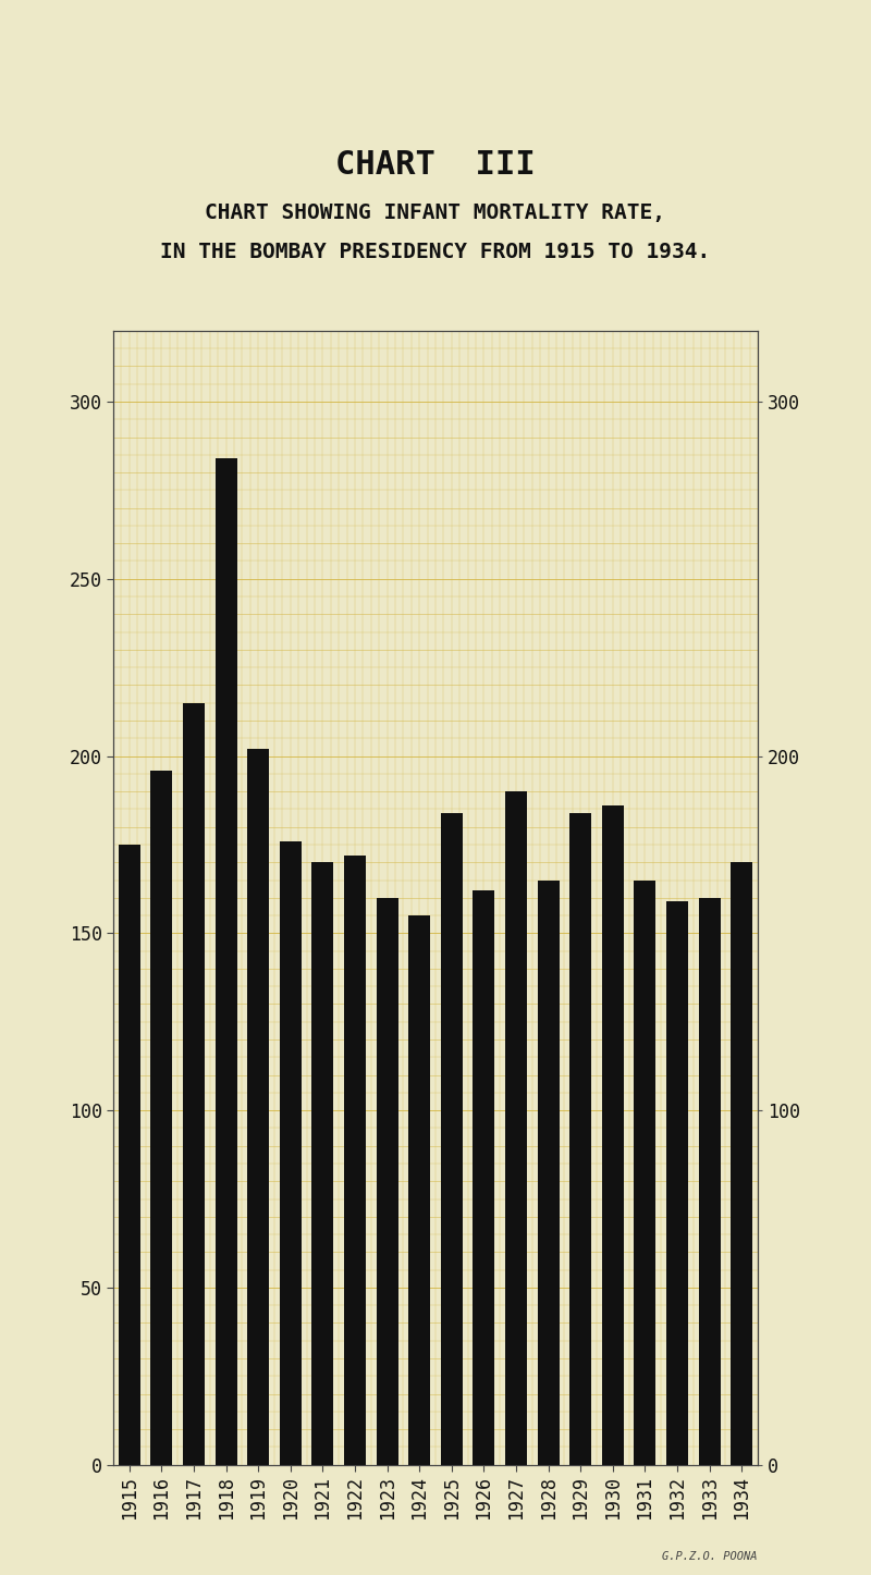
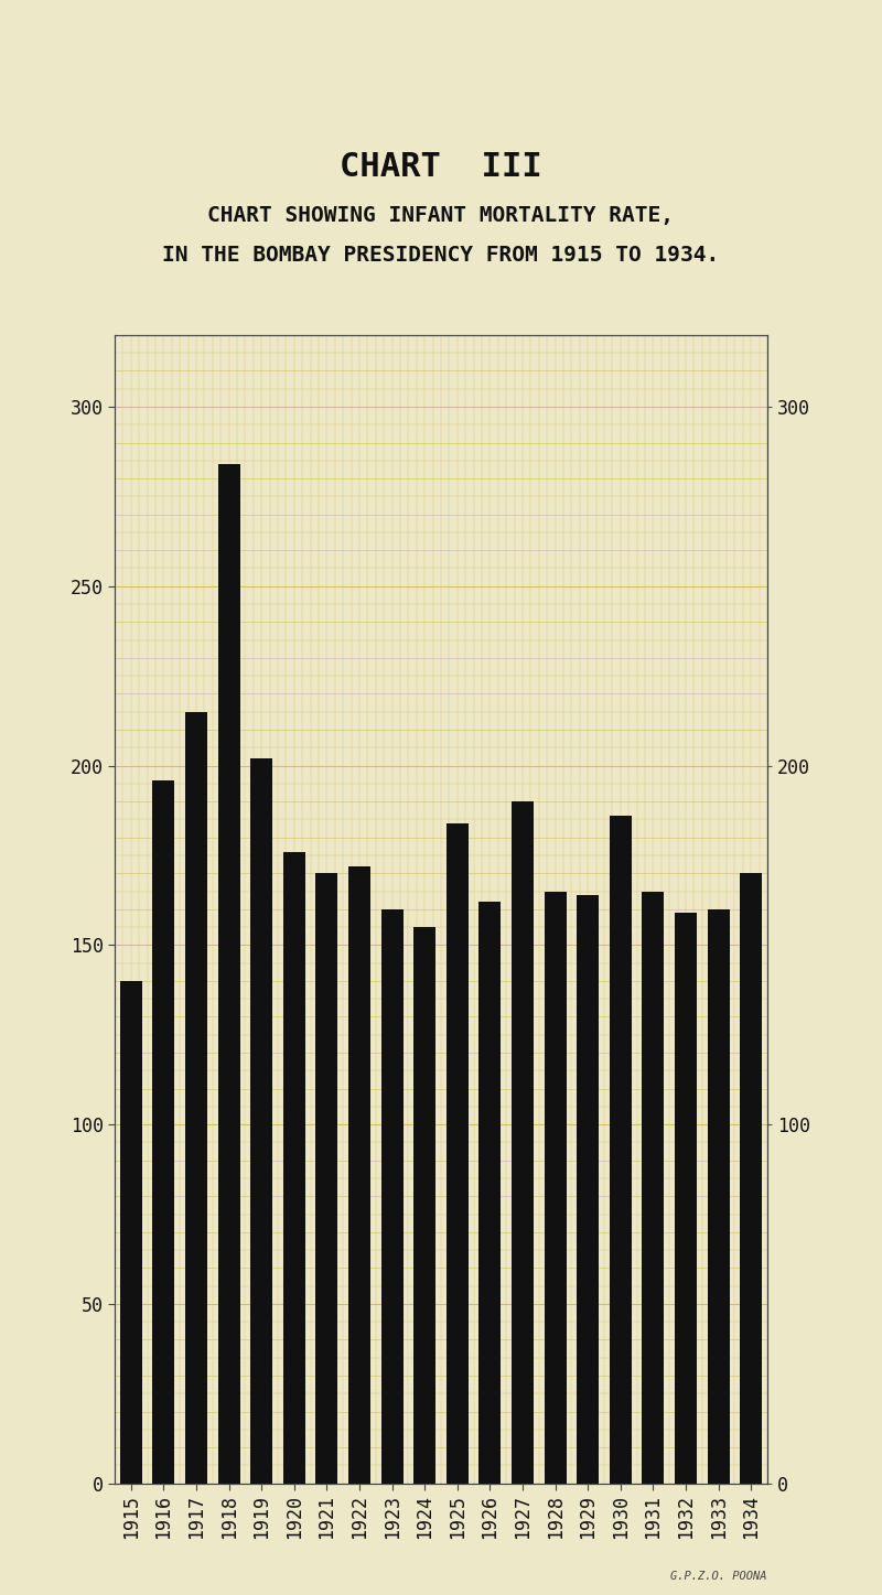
1915: 175 -> 140
1929: 184 -> 164
